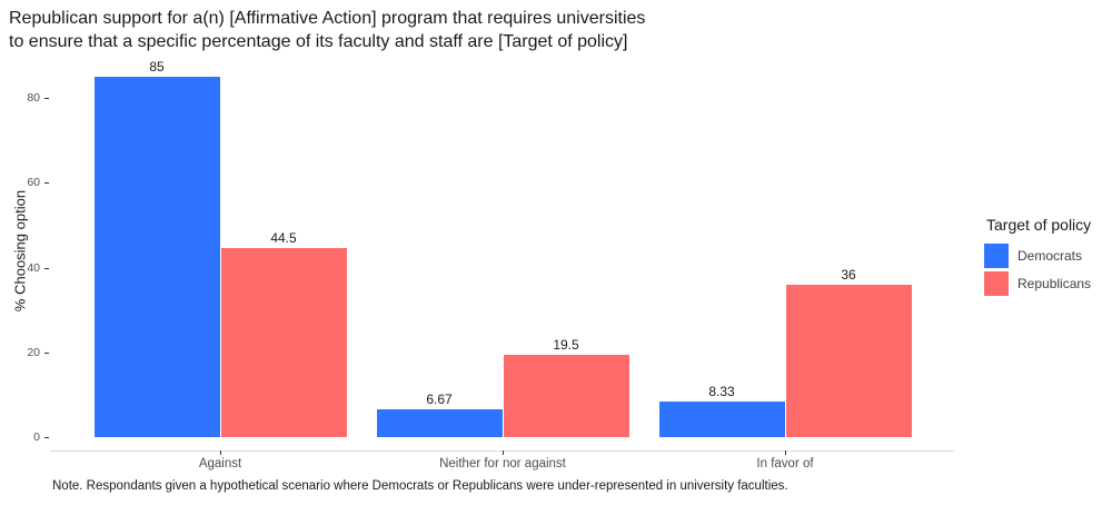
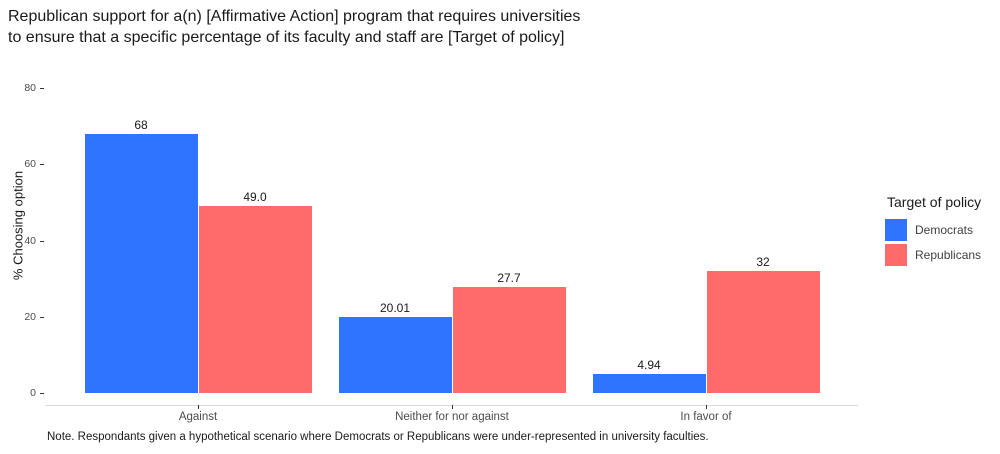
Democrats/Against: 85 -> 68
Republicans/Against: 44.5 -> 49.0
Democrats/Neither for nor against: 6.67 -> 20.01
Republicans/Neither for nor against: 19.5 -> 27.7
Democrats/In favor of: 8.33 -> 4.94
Republicans/In favor of: 36 -> 32
